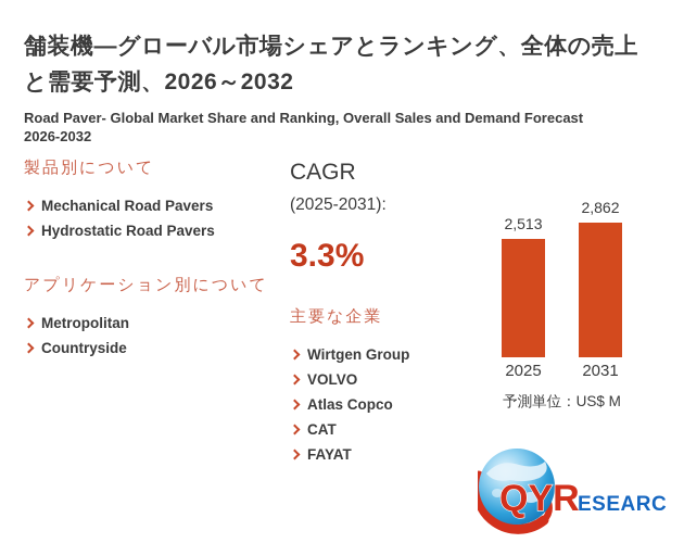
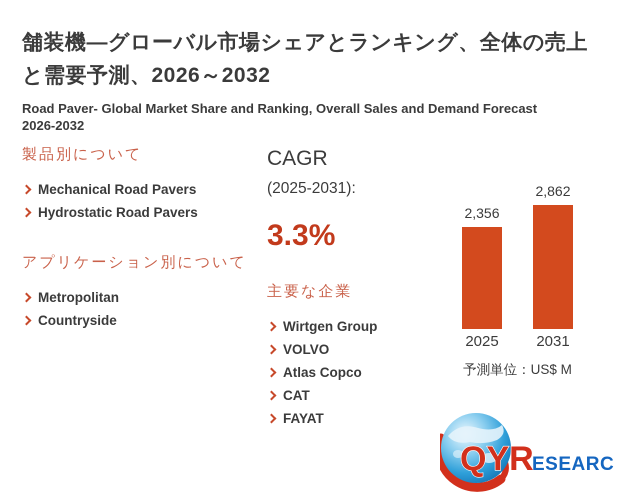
2025: 2,513 -> 2,356
